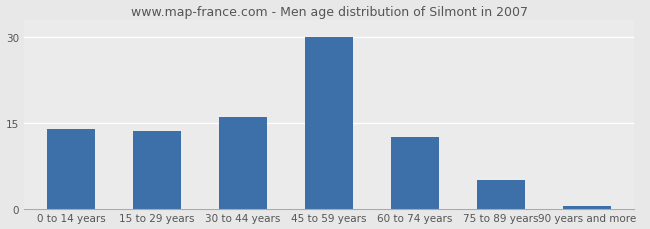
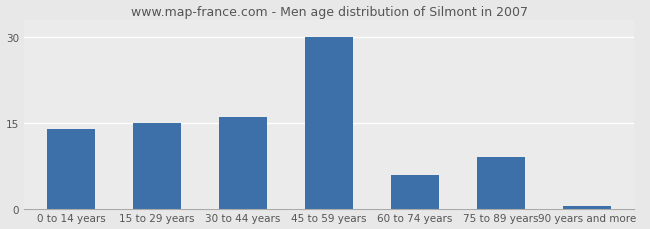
15 to 29 years: 13.5 -> 15.0
60 to 74 years: 12.5 -> 5.8
75 to 89 years: 5.0 -> 9.0
